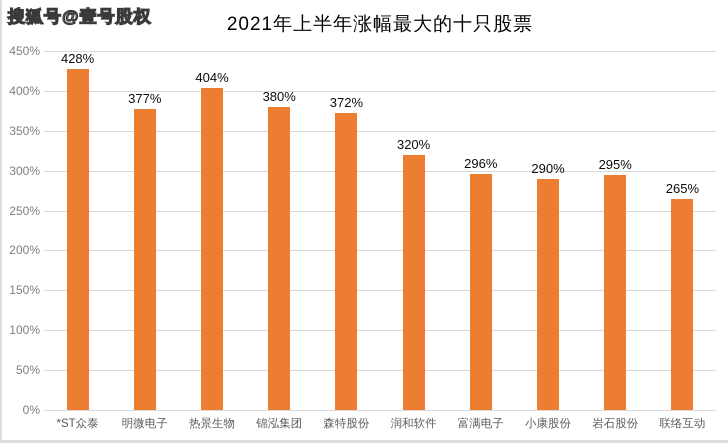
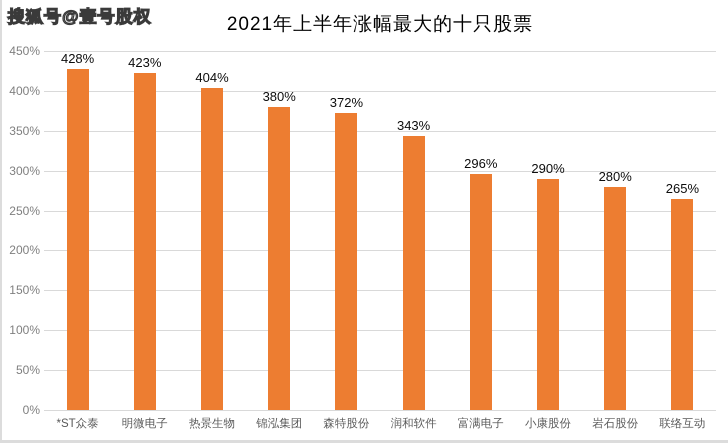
明微电子: 377% -> 423%
润和软件: 320% -> 343%
岩石股份: 295% -> 280%
